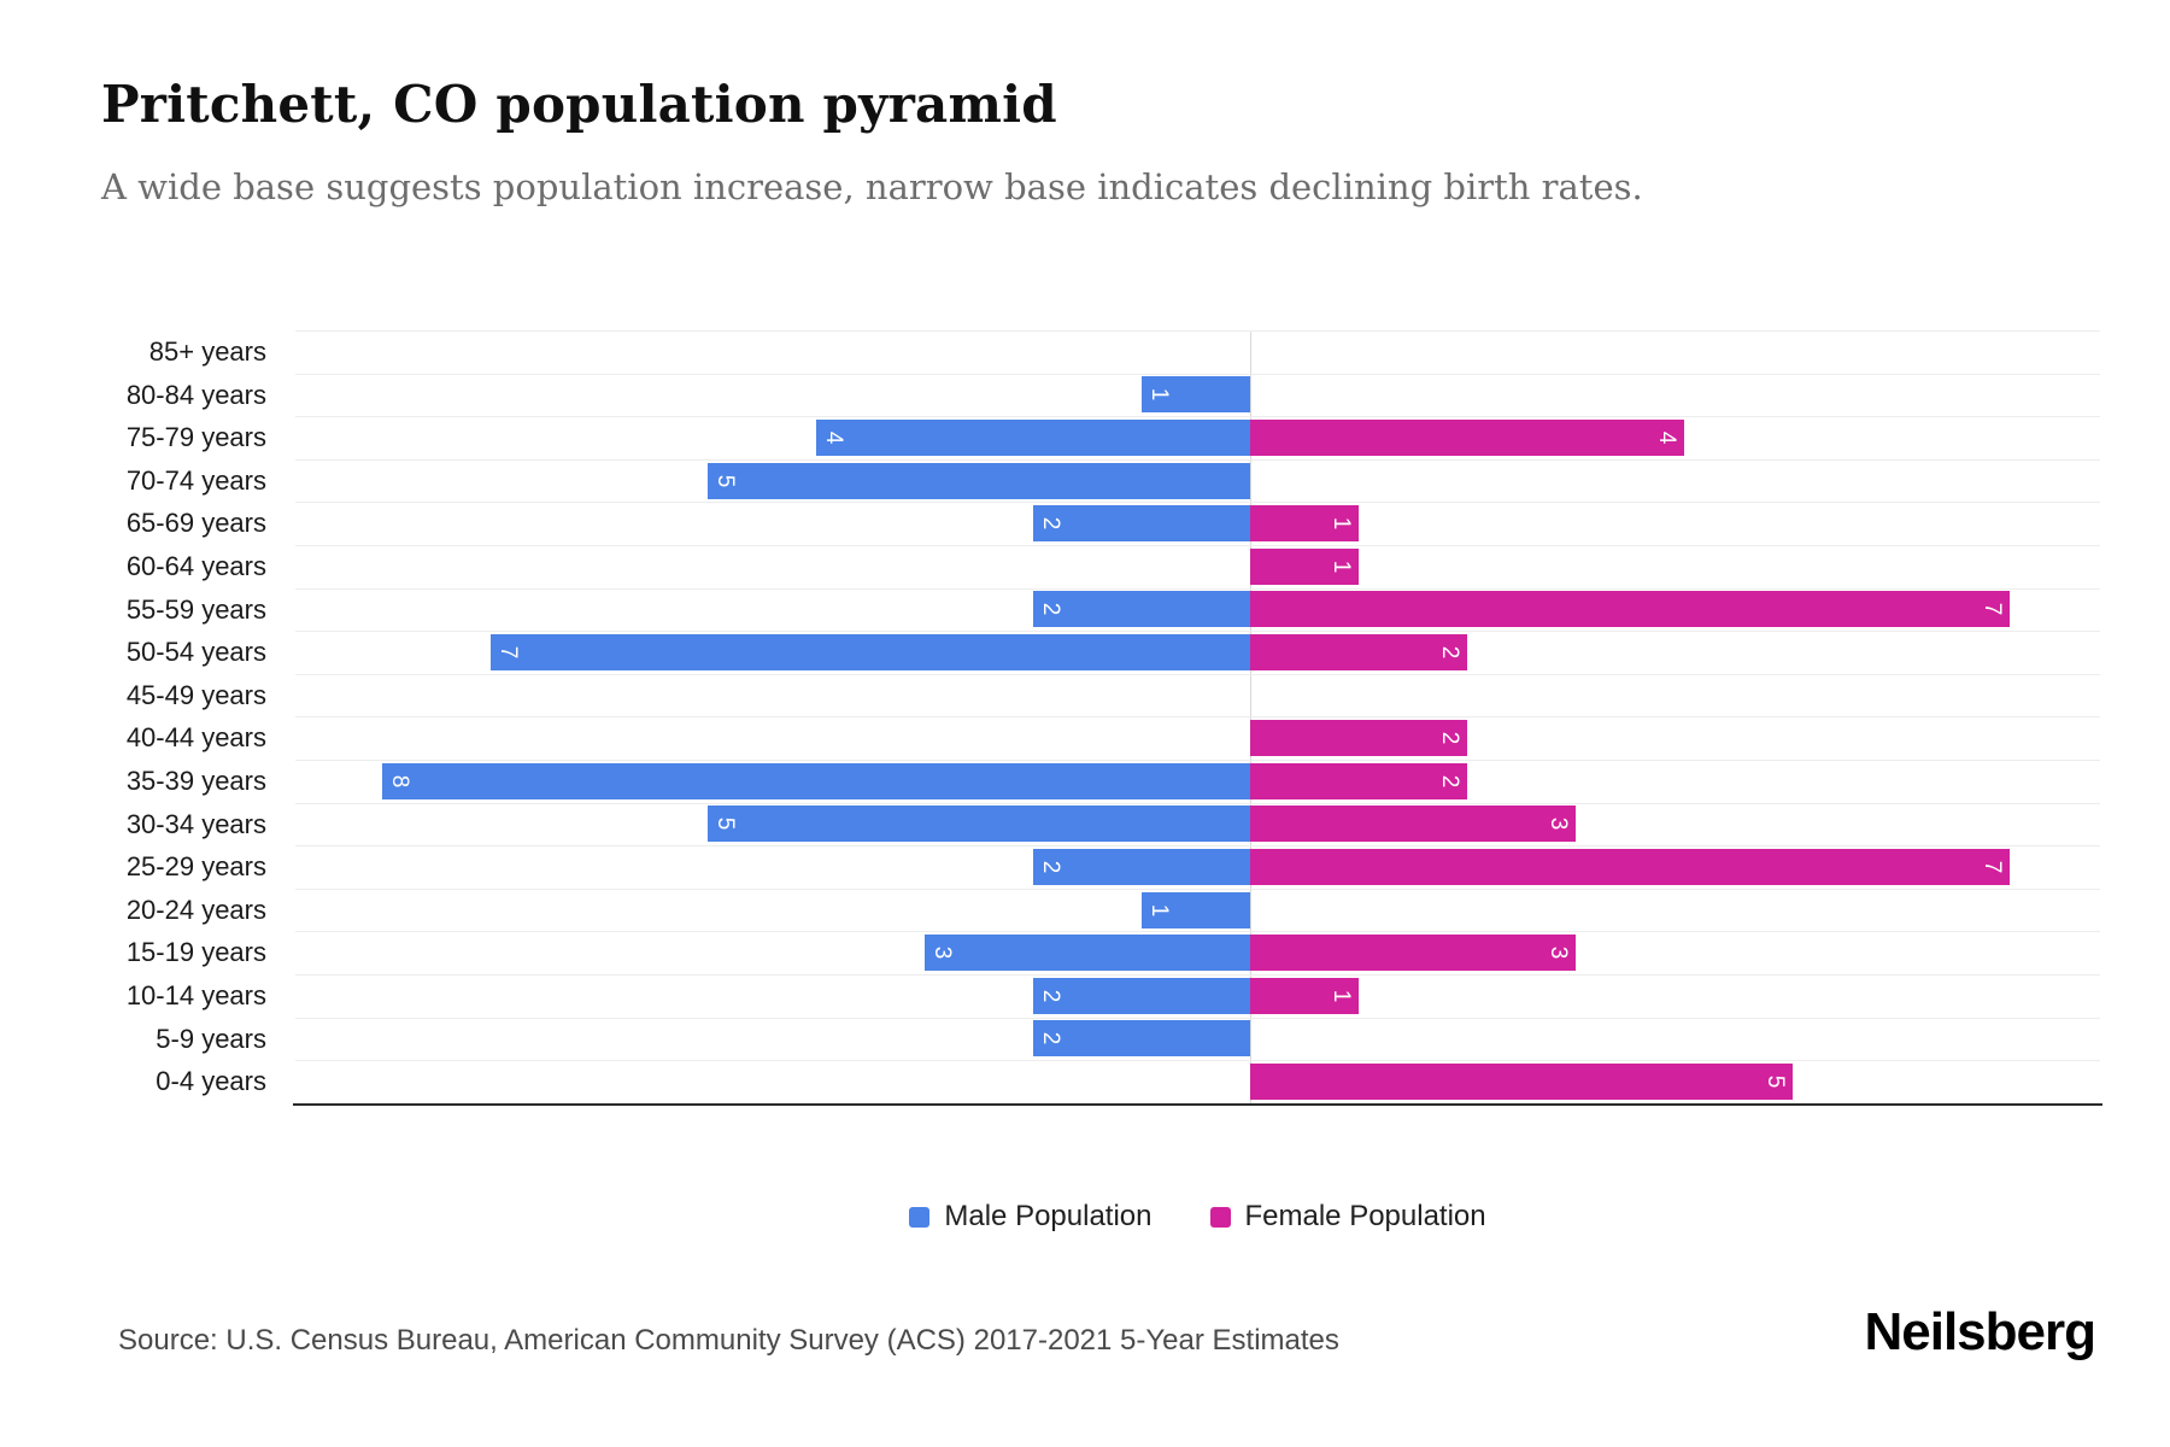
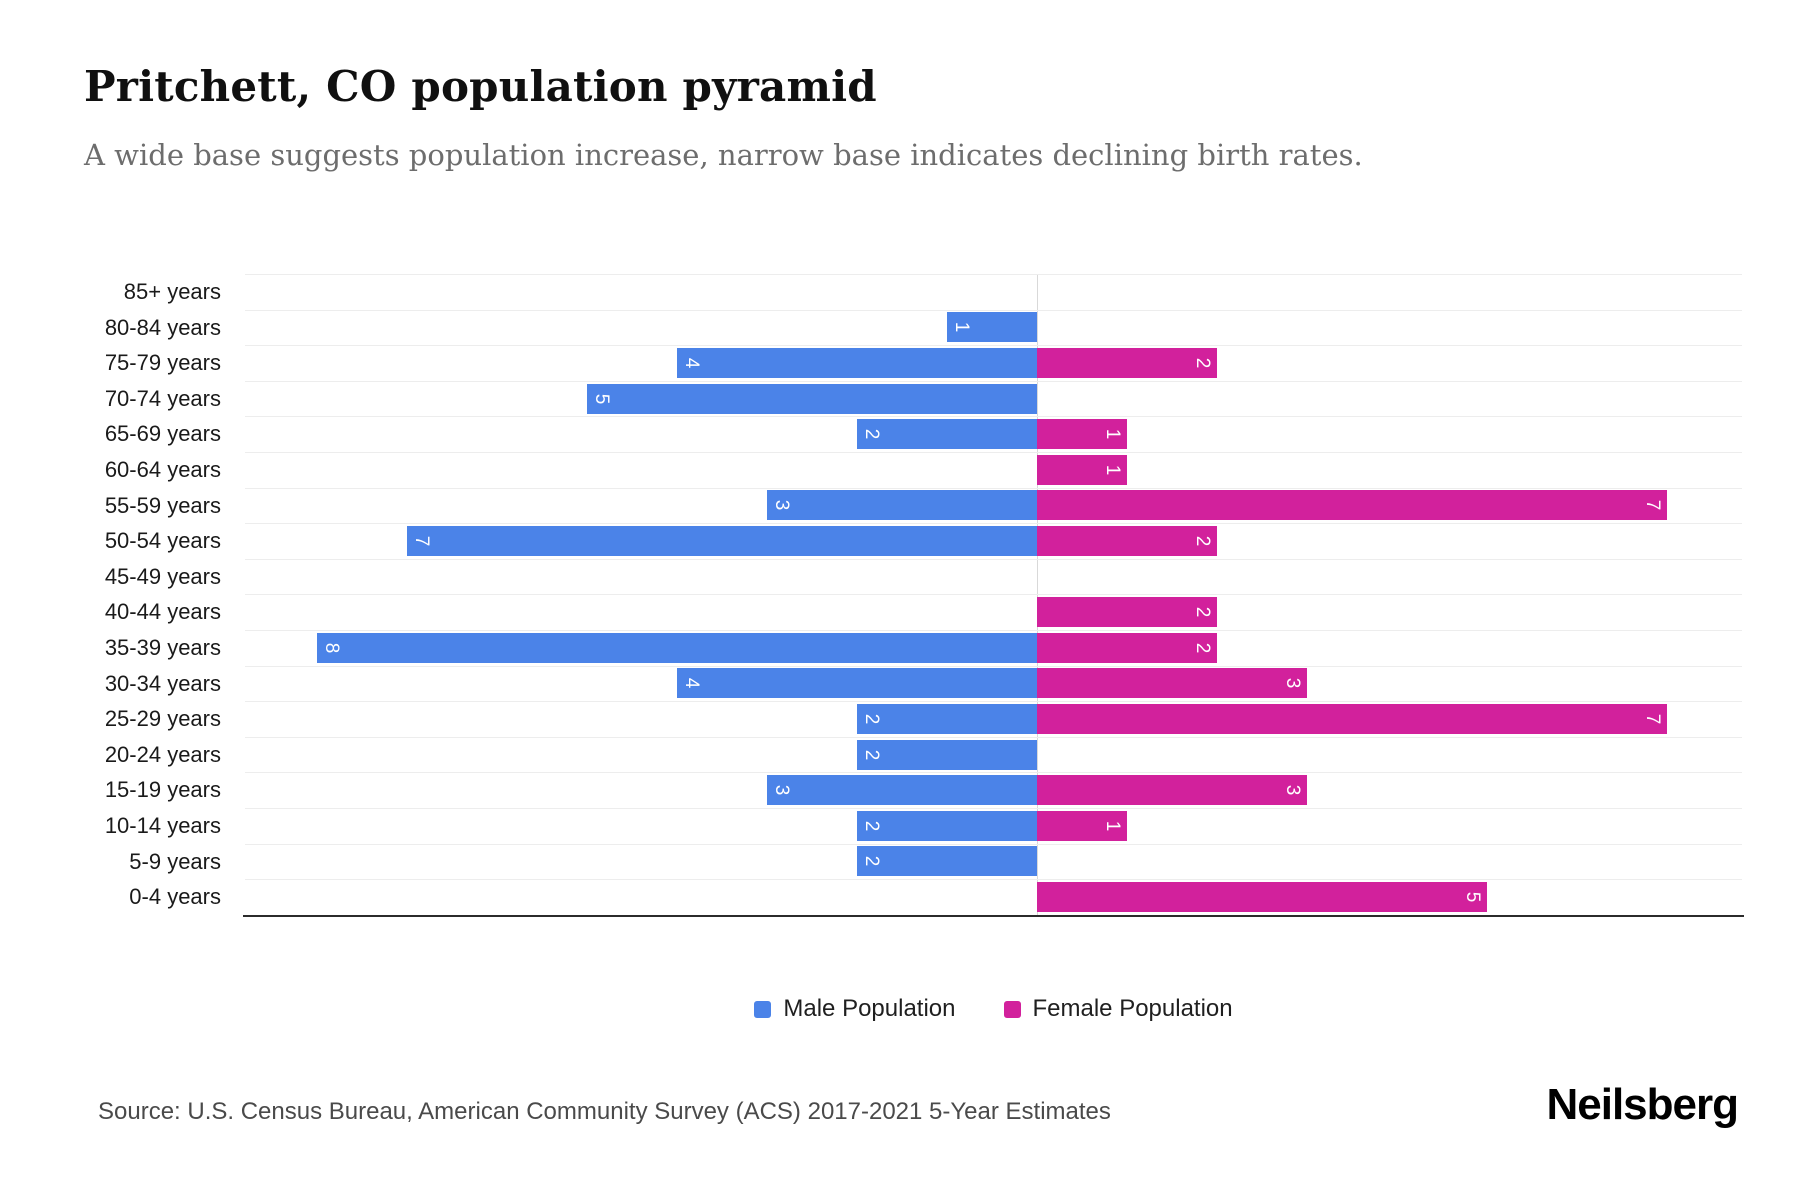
Female Population/75-79 years: 4 -> 2
Male Population/55-59 years: 2 -> 3
Male Population/30-34 years: 5 -> 4
Male Population/20-24 years: 1 -> 2
